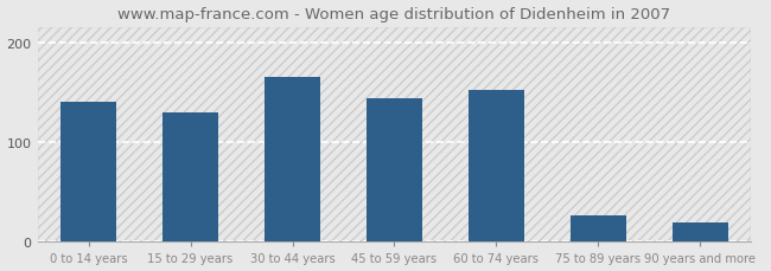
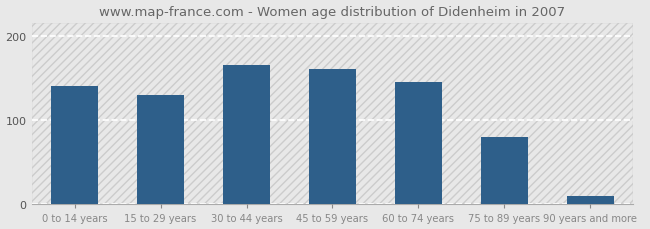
45 to 59 years: 144 -> 160
60 to 74 years: 152 -> 145
75 to 89 years: 26 -> 80
90 years and more: 20 -> 10
